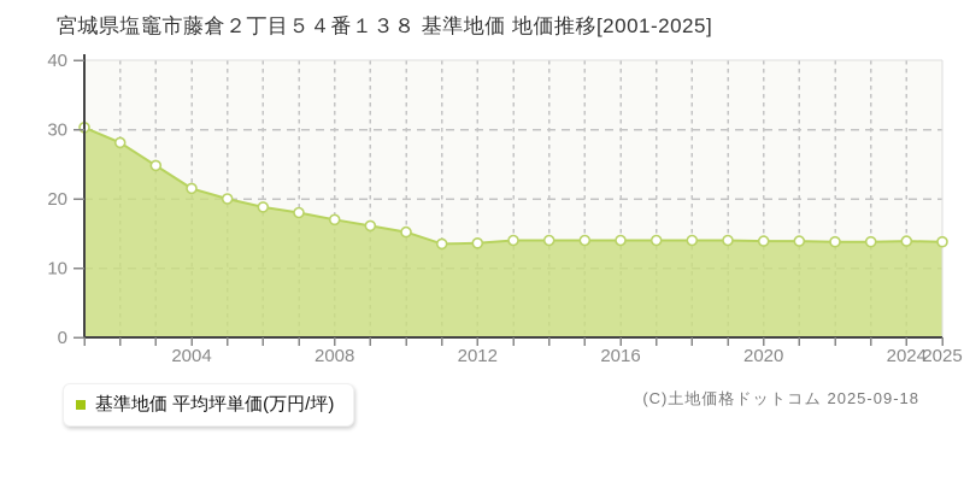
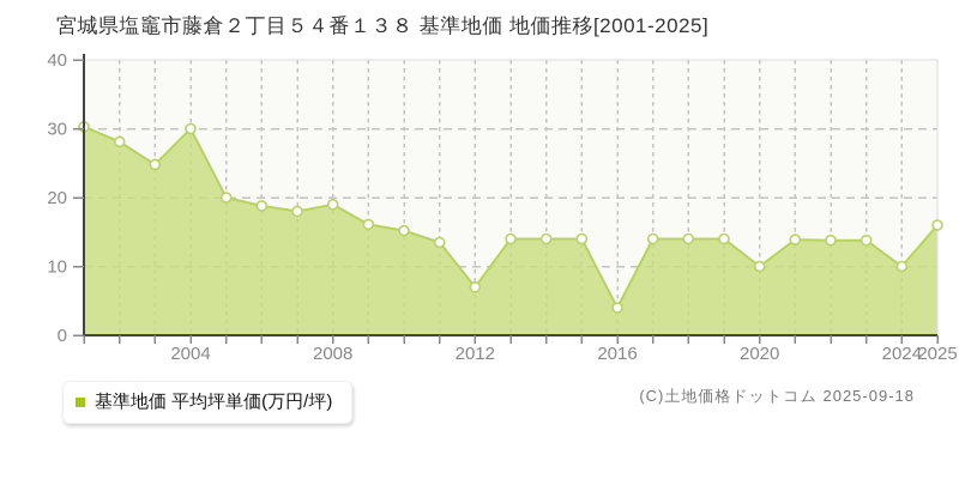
2004: 22 -> 30
2008: 17 -> 19
2012: 14 -> 7
2016: 14 -> 4
2020: 14 -> 10
2024: 14 -> 10
2025: 14 -> 16
